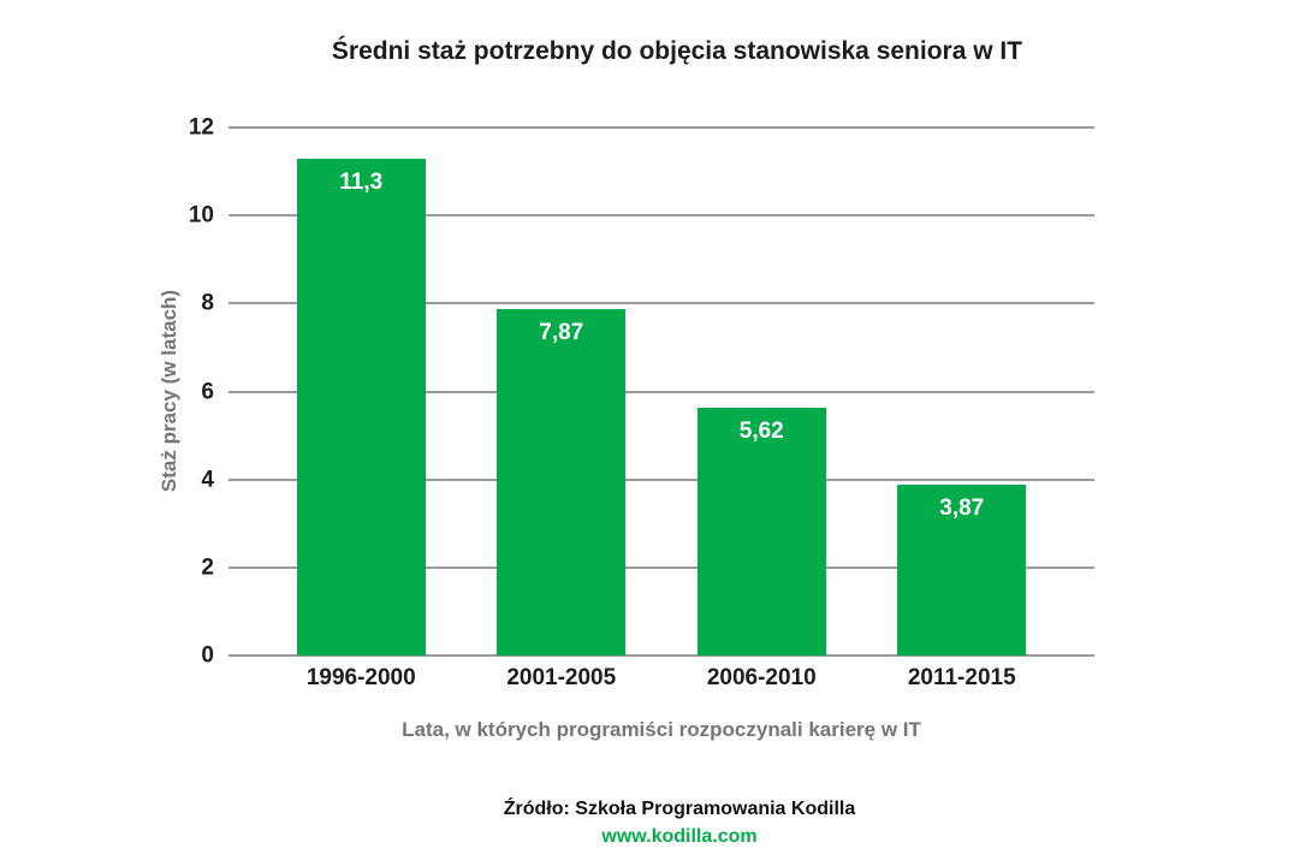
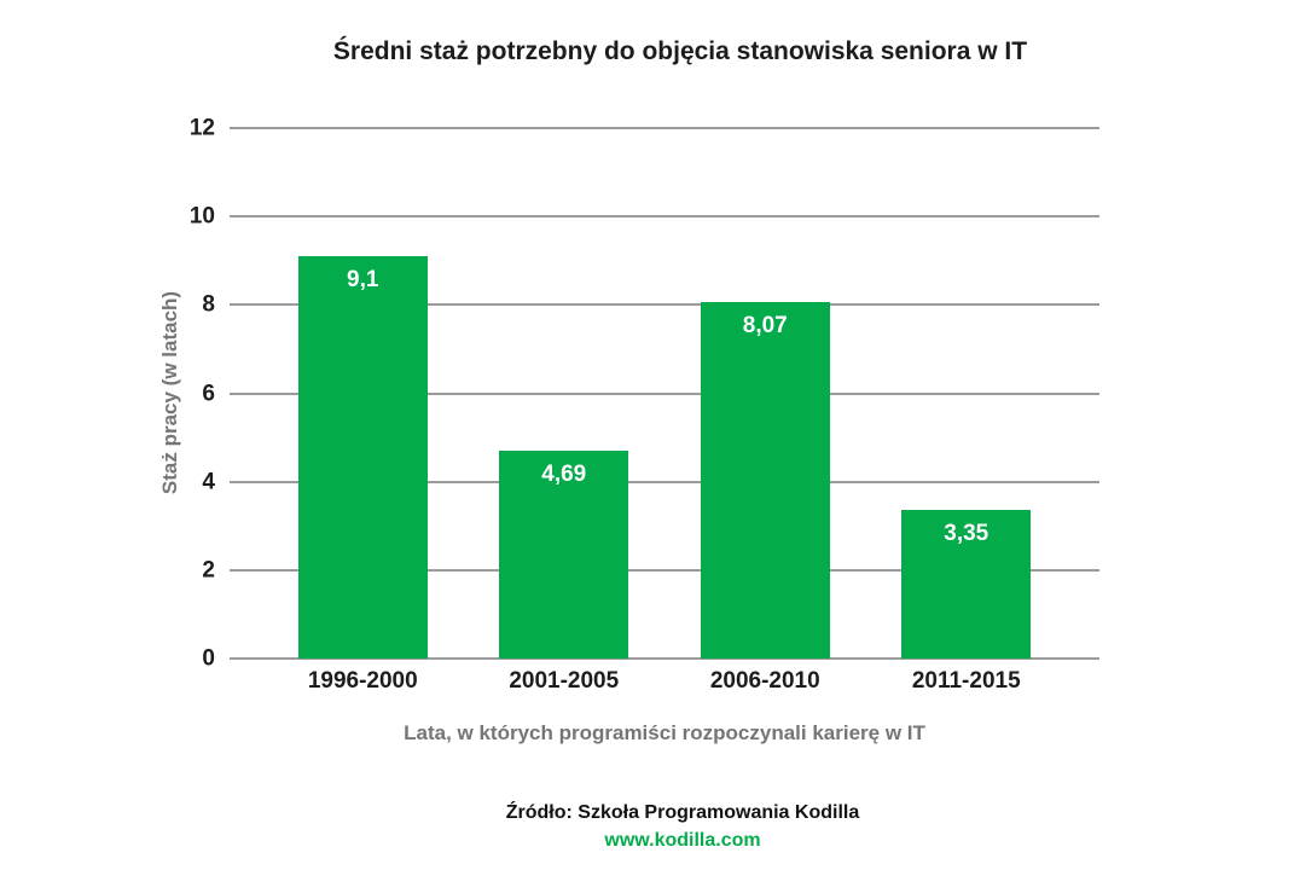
1996-2000: 11,3 -> 9,1
2001-2005: 7,87 -> 4,69
2006-2010: 5,62 -> 8,07
2011-2015: 3,87 -> 3,35
